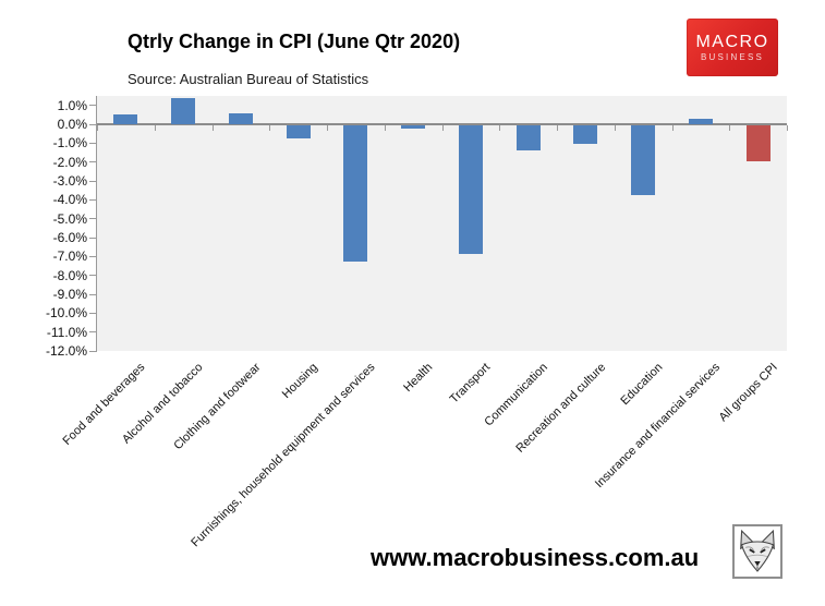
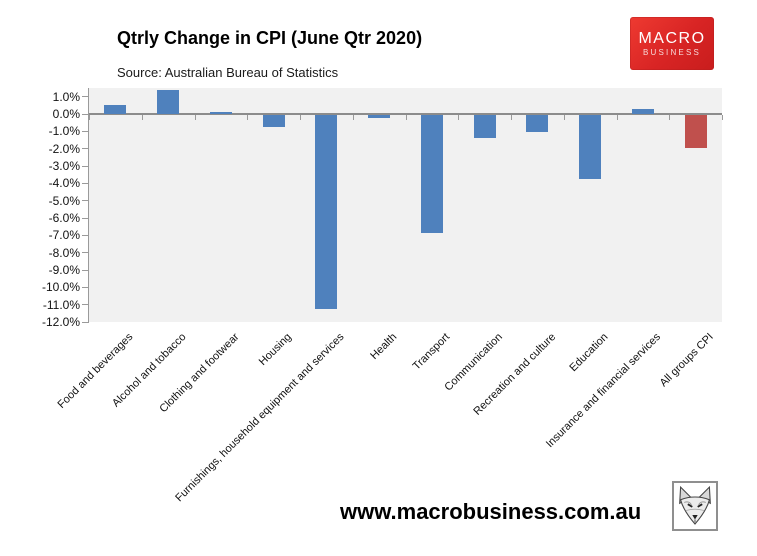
Clothing and footwear: 0.6% -> 0.1%
Furnishings, household equipment and services: -7.2% -> -11.2%
